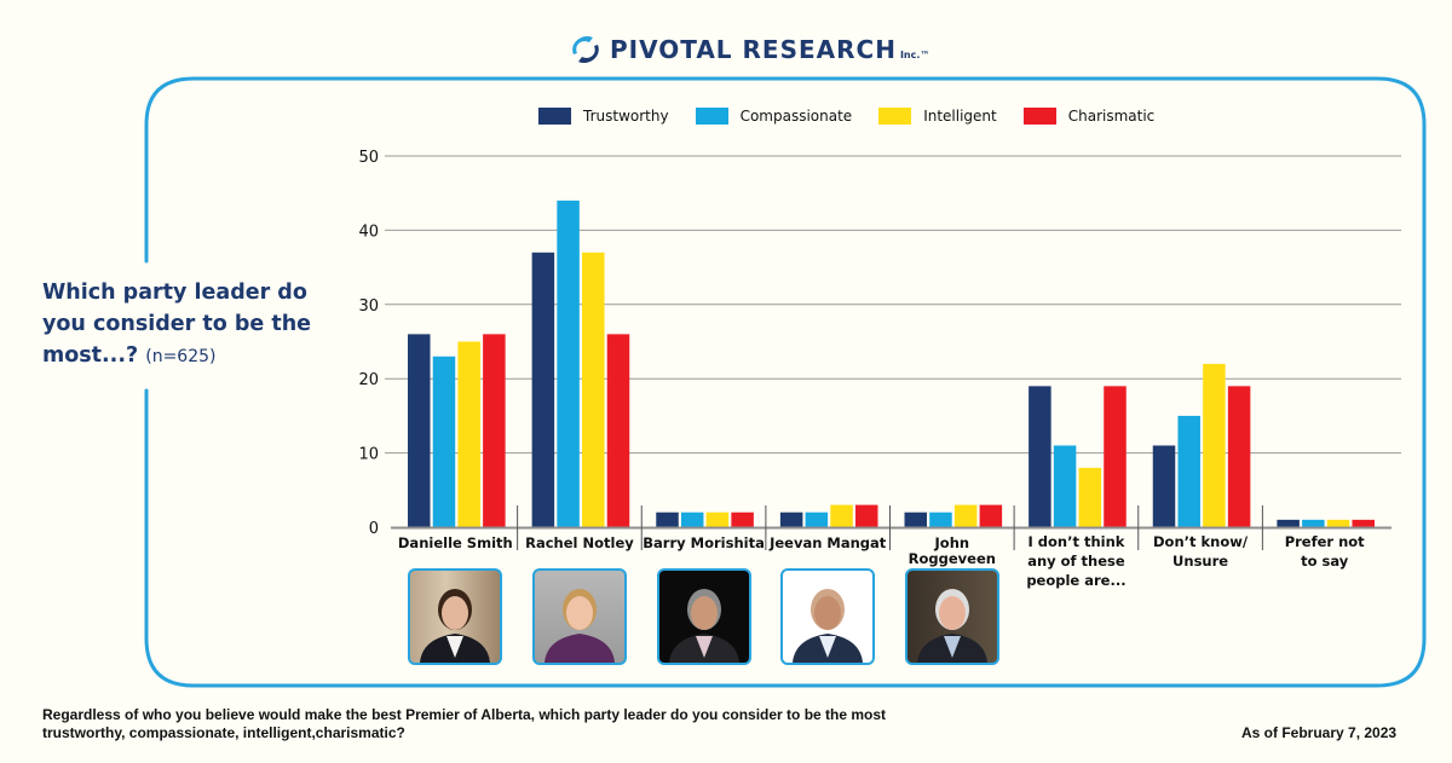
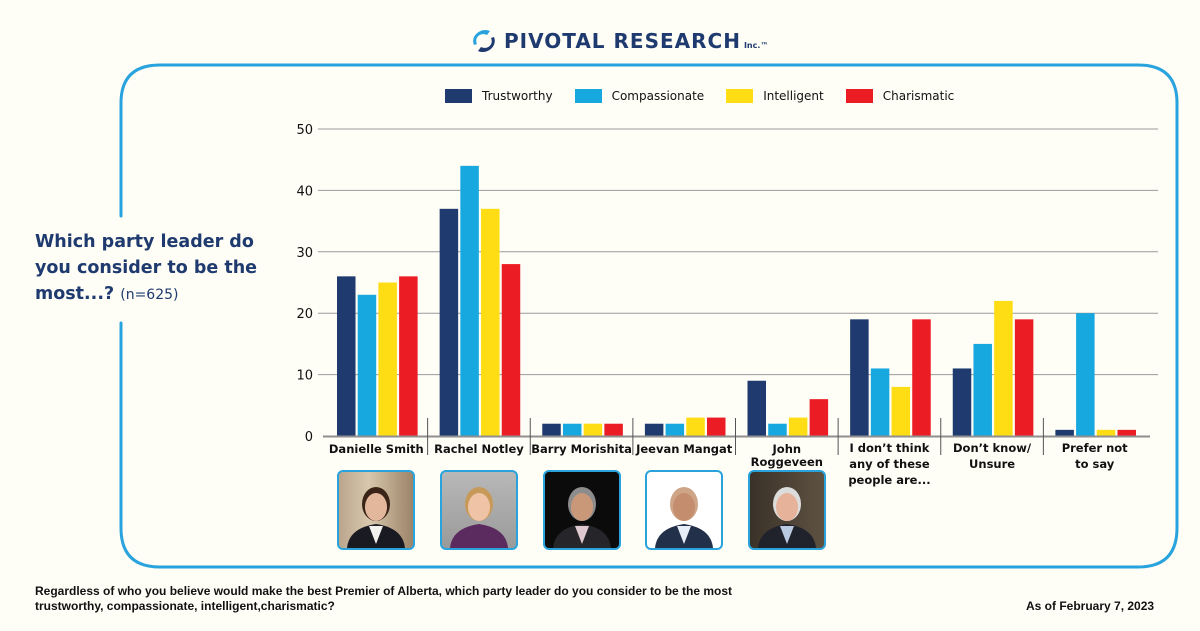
Charismatic/Rachel Notley: 26 -> 28
Trustworthy/John Roggeveen: 2 -> 9
Charismatic/John Roggeveen: 3 -> 6
Compassionate/Prefer not to say: 1 -> 20
